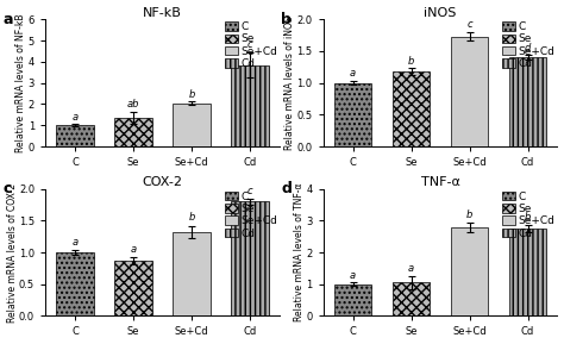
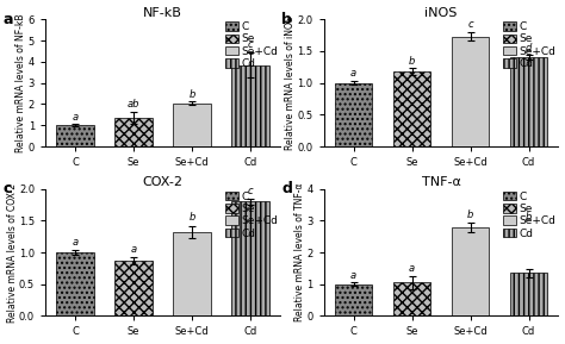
TNF-α/Cd: 2.75 -> 1.35
